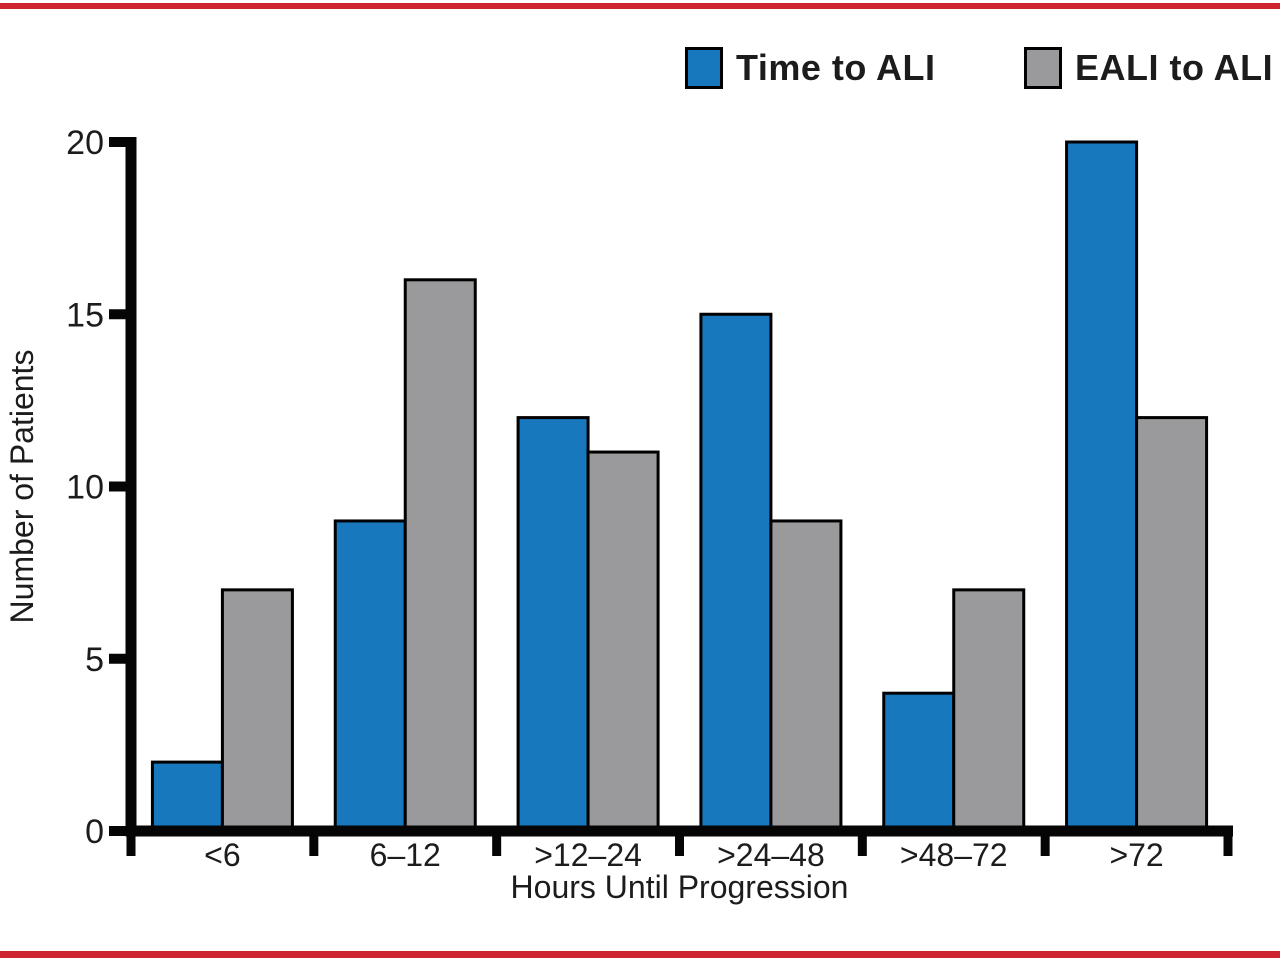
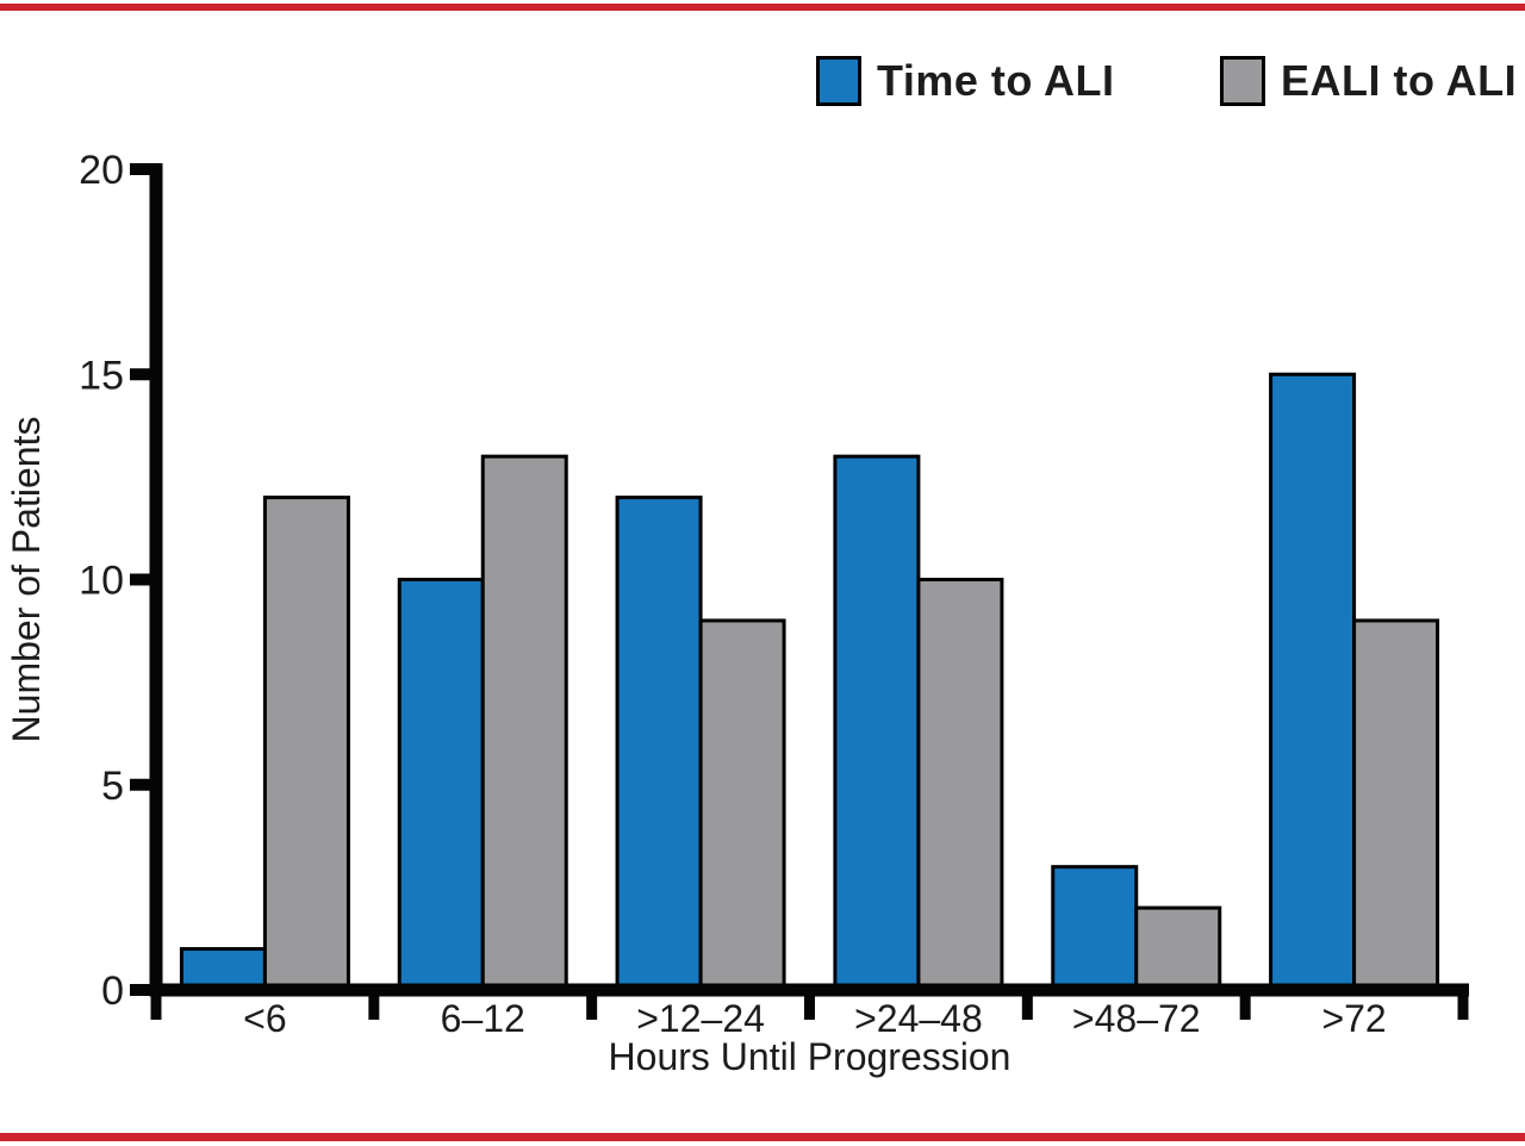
Time to ALI/<6: 2 -> 1
EALI to ALI/<6: 7 -> 12
Time to ALI/6–12: 9 -> 10
EALI to ALI/6–12: 16 -> 13
EALI to ALI/>12–24: 11 -> 9
Time to ALI/>24–48: 15 -> 13
EALI to ALI/>24–48: 9 -> 10
Time to ALI/>48–72: 4 -> 3
EALI to ALI/>48–72: 7 -> 2
Time to ALI/>72: 20 -> 15
EALI to ALI/>72: 12 -> 9
